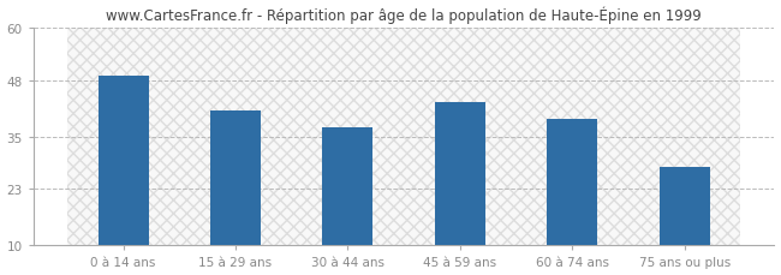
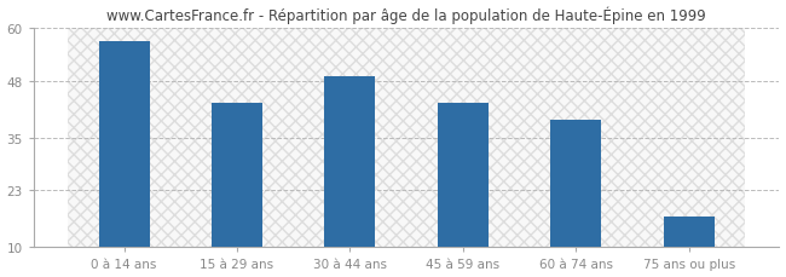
0 à 14 ans: 49 -> 57
15 à 29 ans: 41 -> 43
30 à 44 ans: 37 -> 49
75 ans ou plus: 28 -> 17
